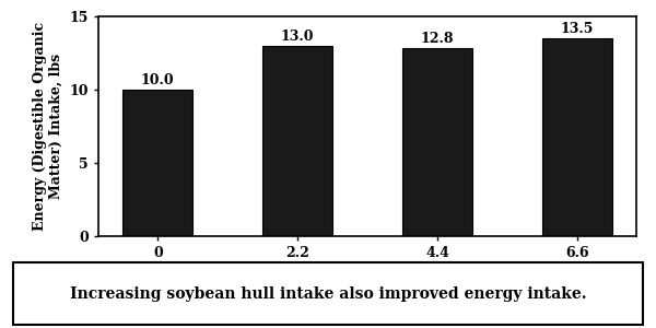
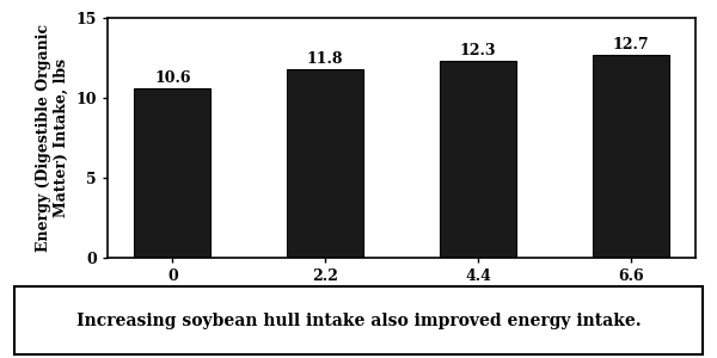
0: 10.0 -> 10.6
2.2: 13.0 -> 11.8
4.4: 12.8 -> 12.3
6.6: 13.5 -> 12.7
